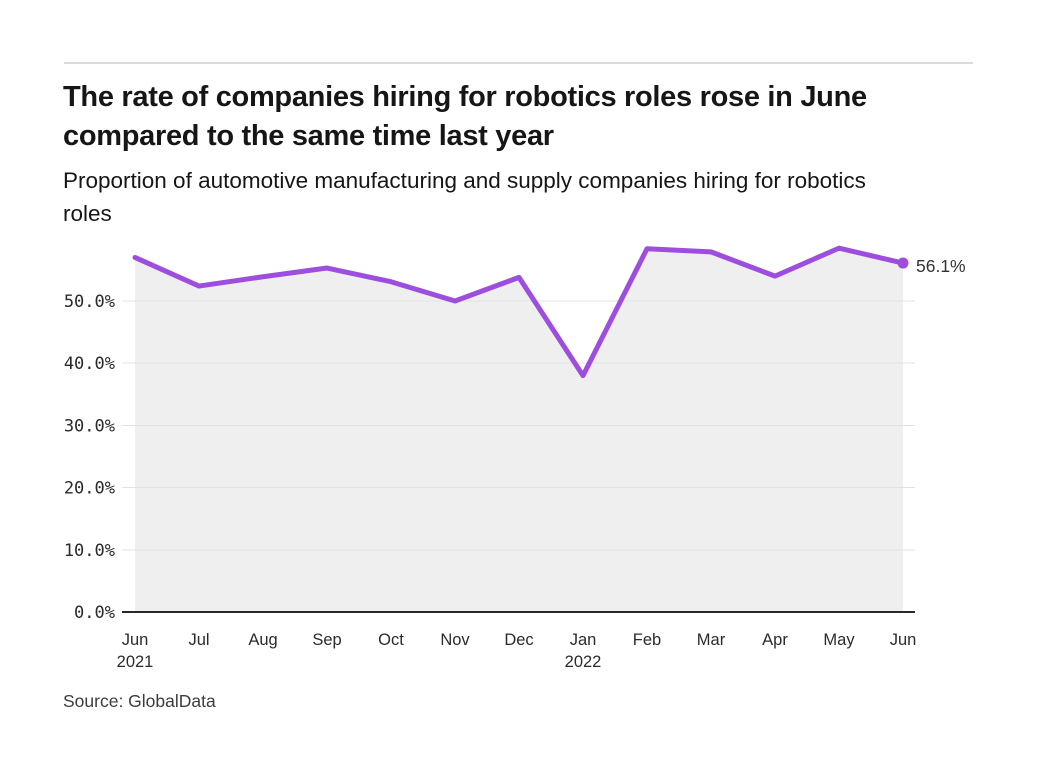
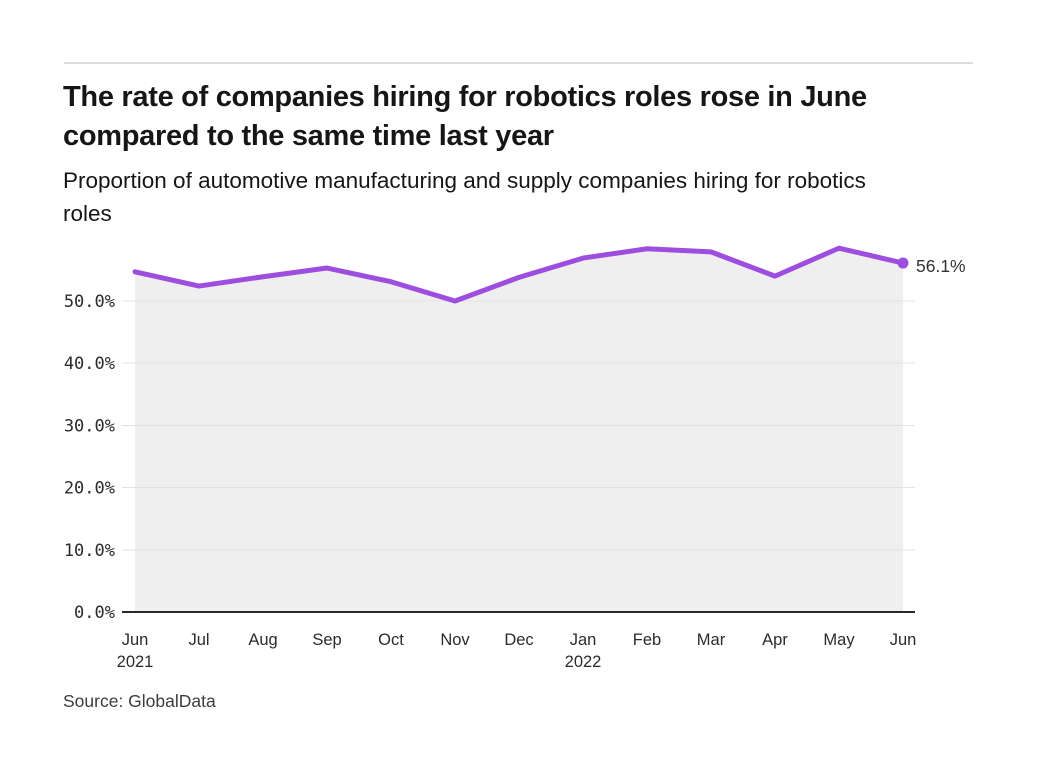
Jun 2021: 57% -> 55%
Jan 2022: 38% -> 57%
